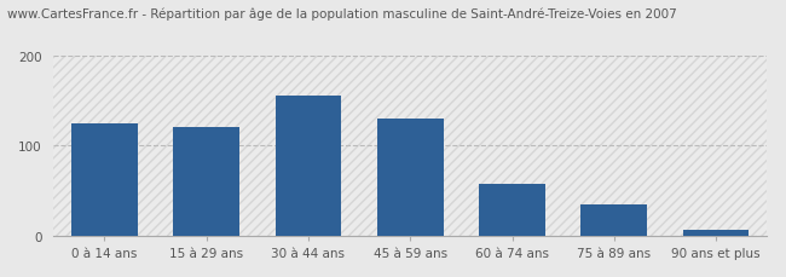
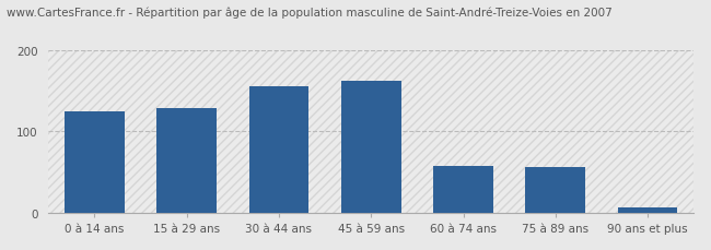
15 à 29 ans: 120 -> 128
45 à 59 ans: 130 -> 162
75 à 89 ans: 35 -> 56
